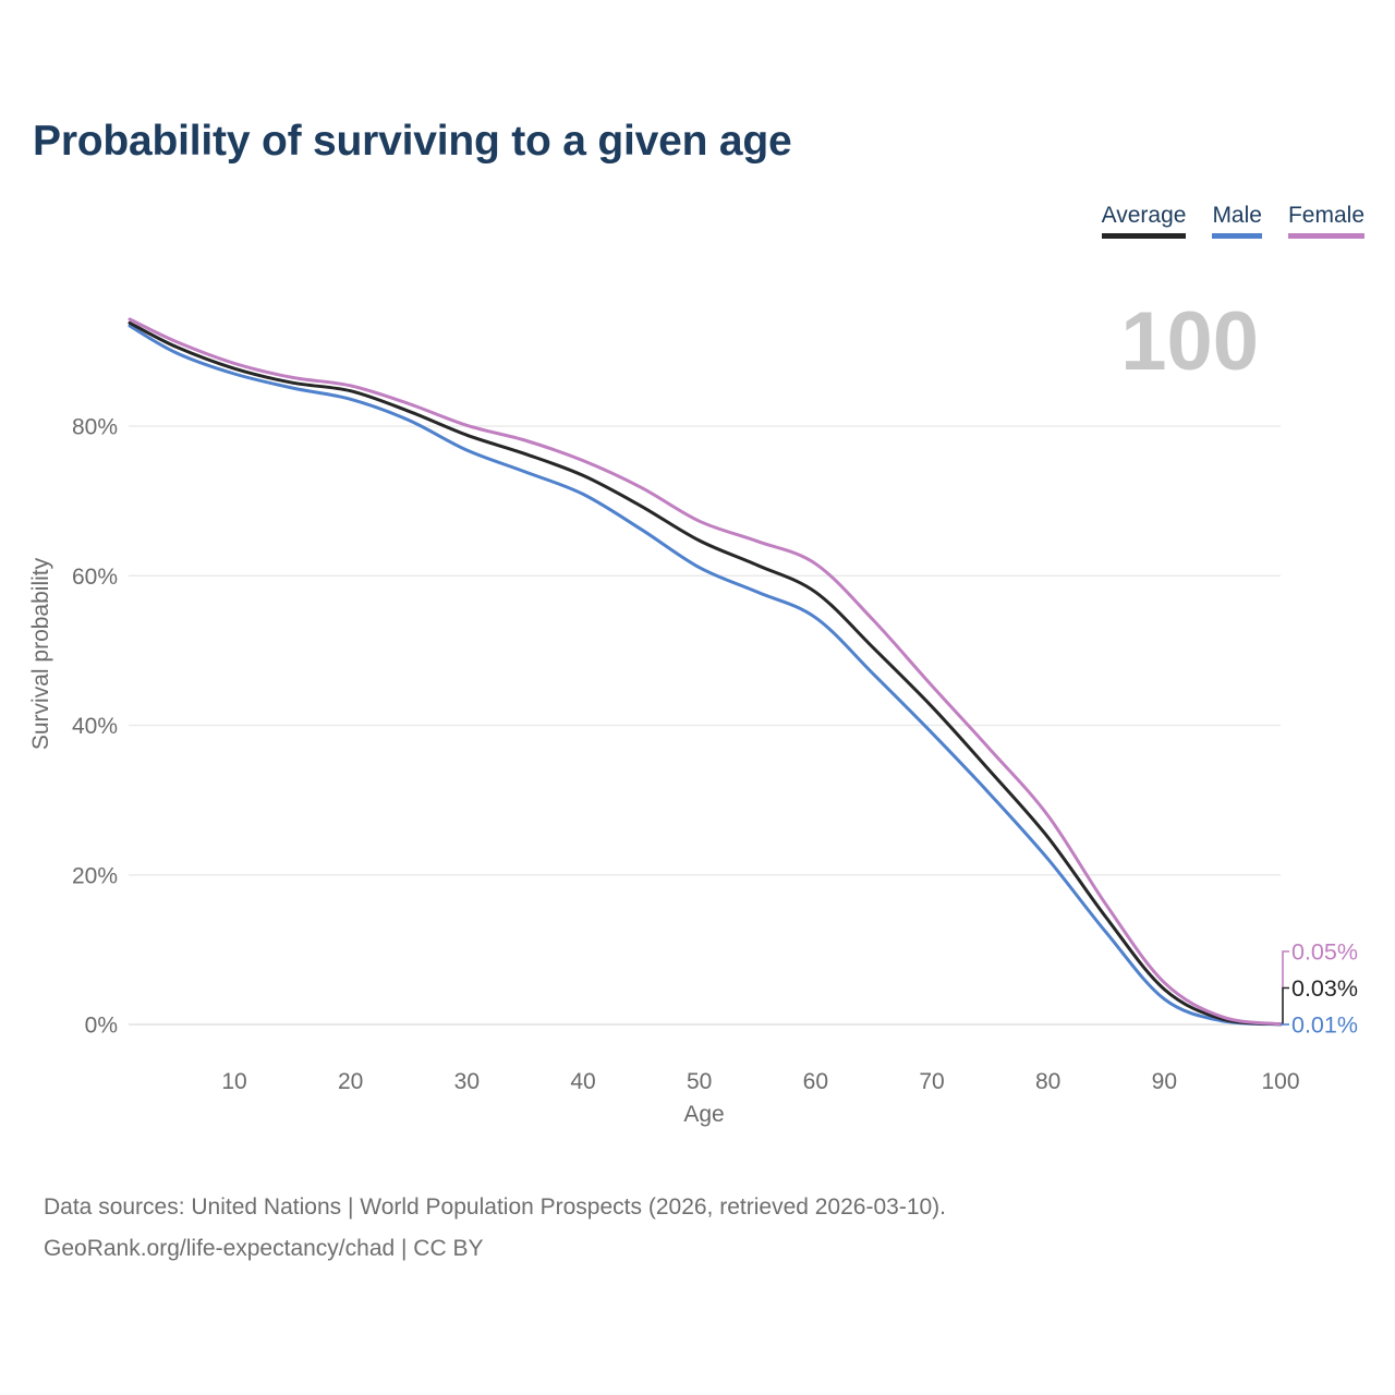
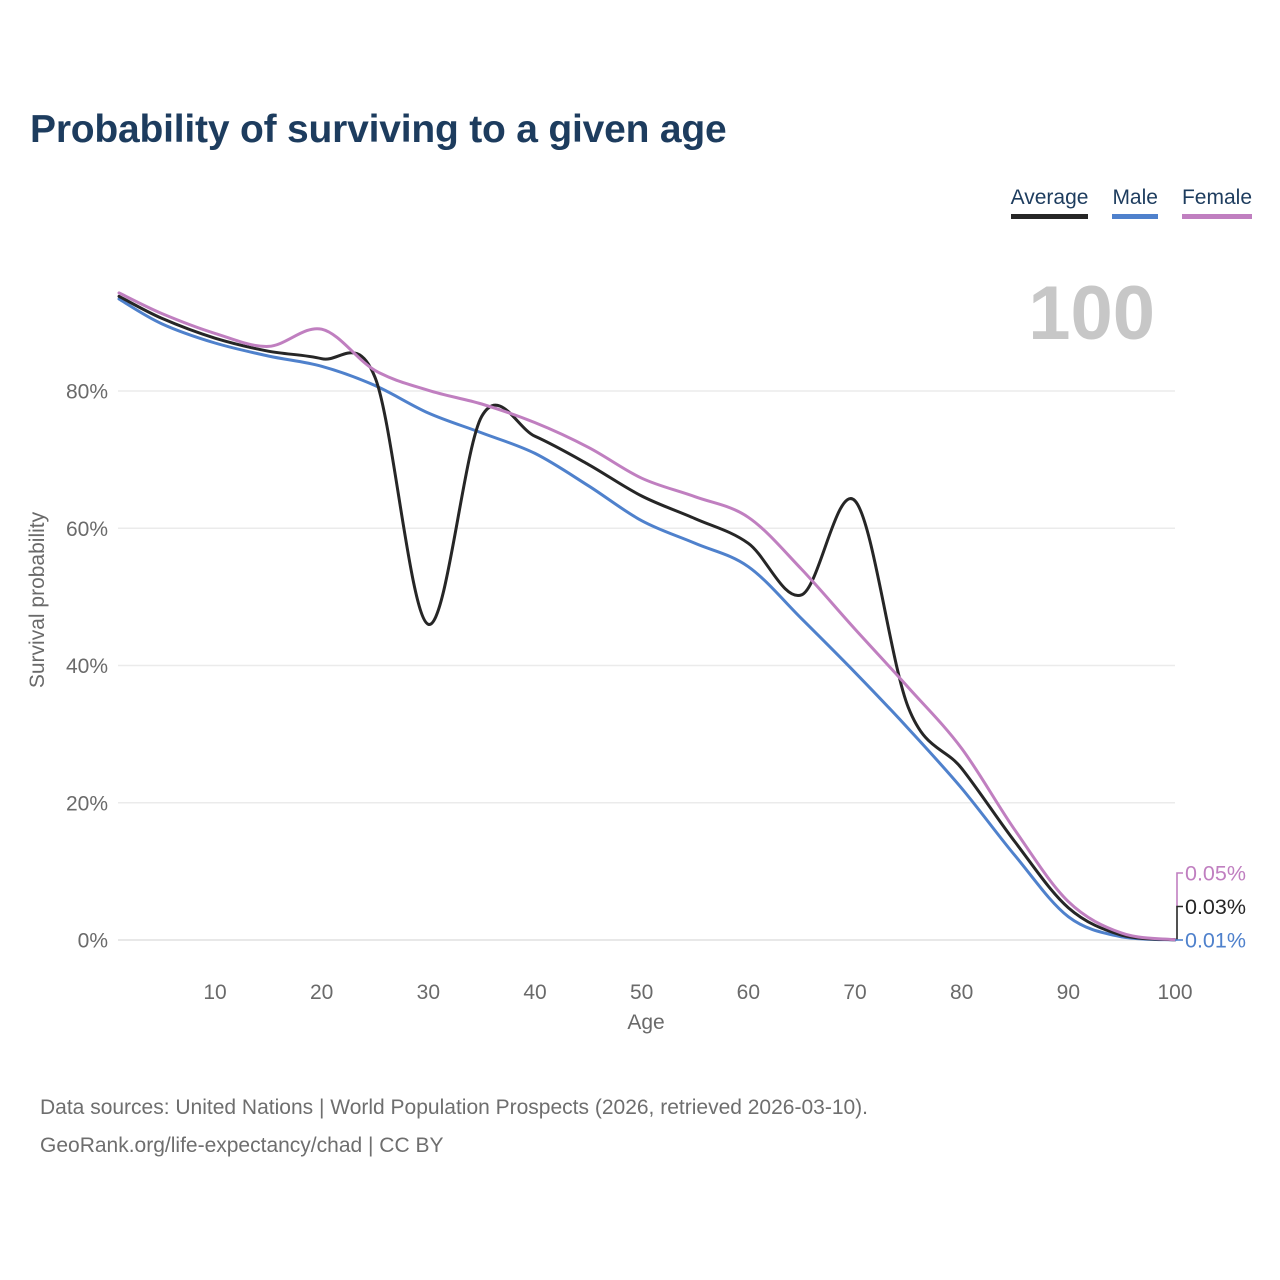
Female/20: 85% -> 89%
Average/30: 79% -> 46%
Average/70: 42% -> 64%
